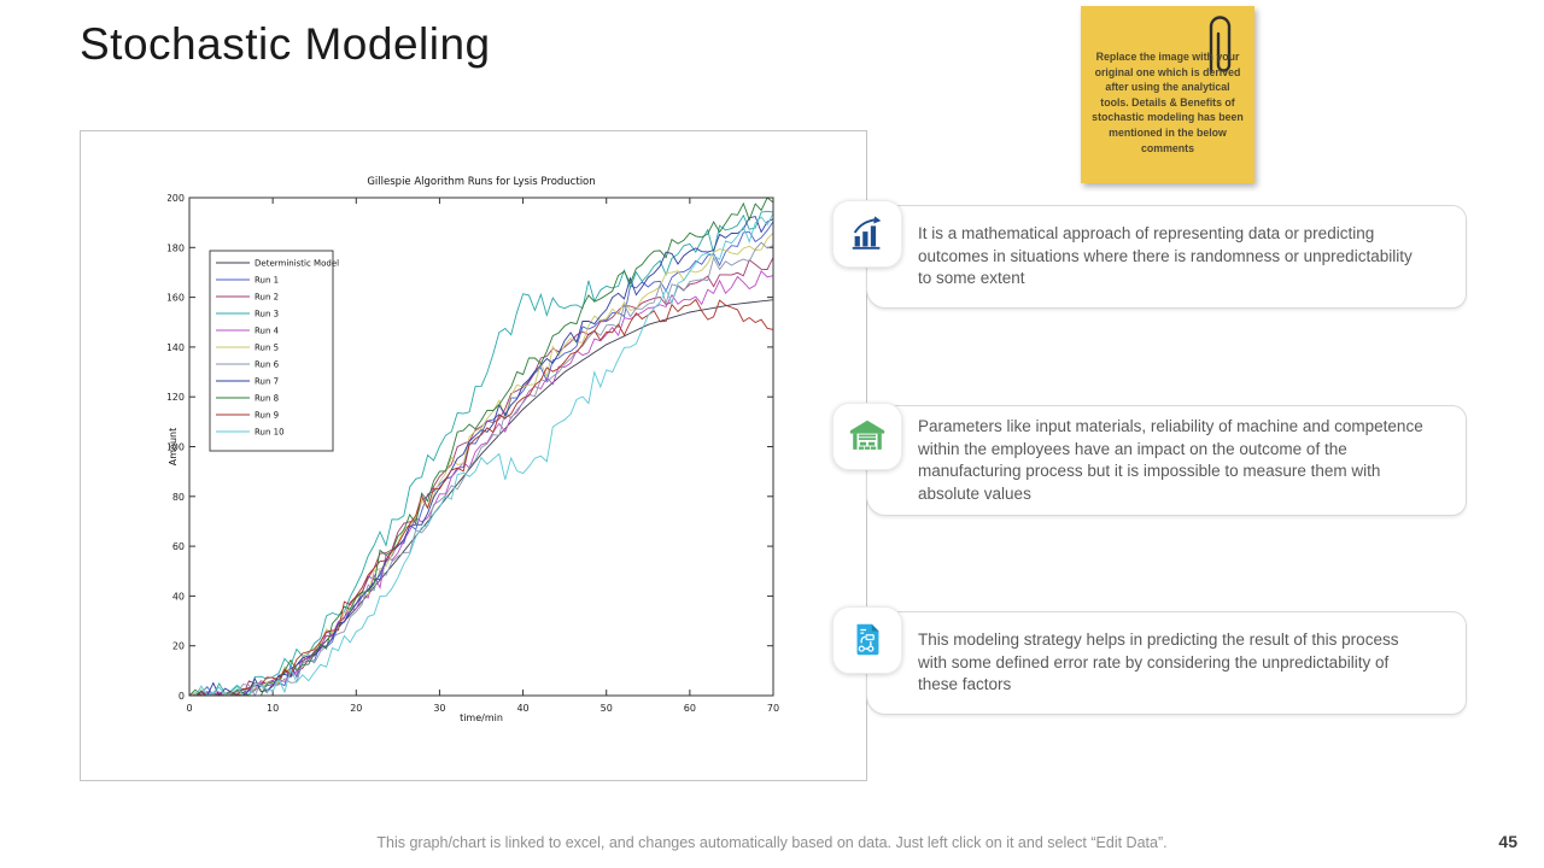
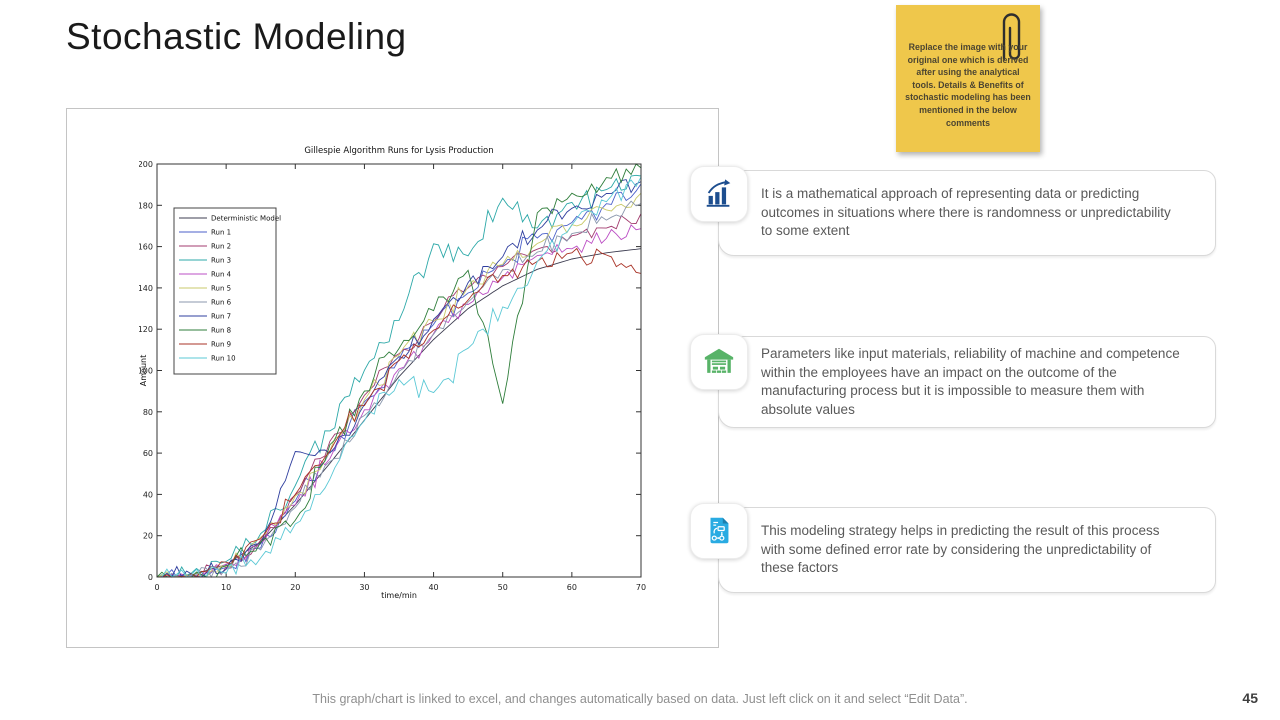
Run 7/20: 37 -> 61
Run 8/20: 38 -> 26
Run 3/50: 165 -> 184
Run 8/50: 162 -> 85
